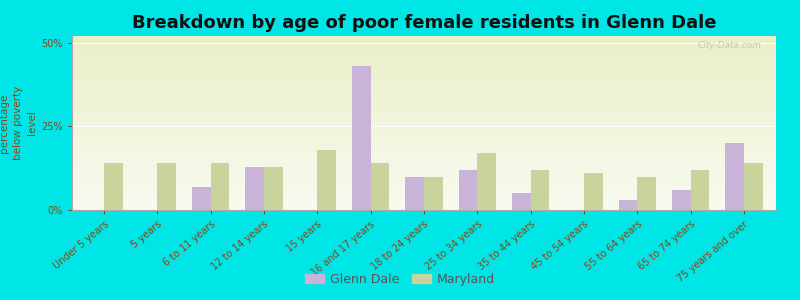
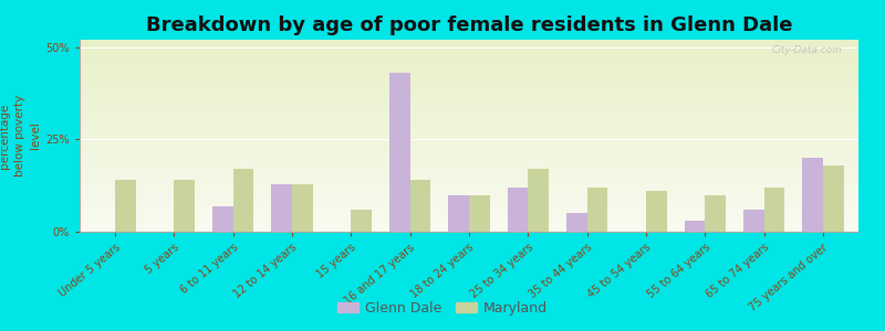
Maryland/6 to 11 years: 14% -> 17%
Maryland/15 years: 18% -> 6%
Maryland/75 years and over: 14% -> 18%
